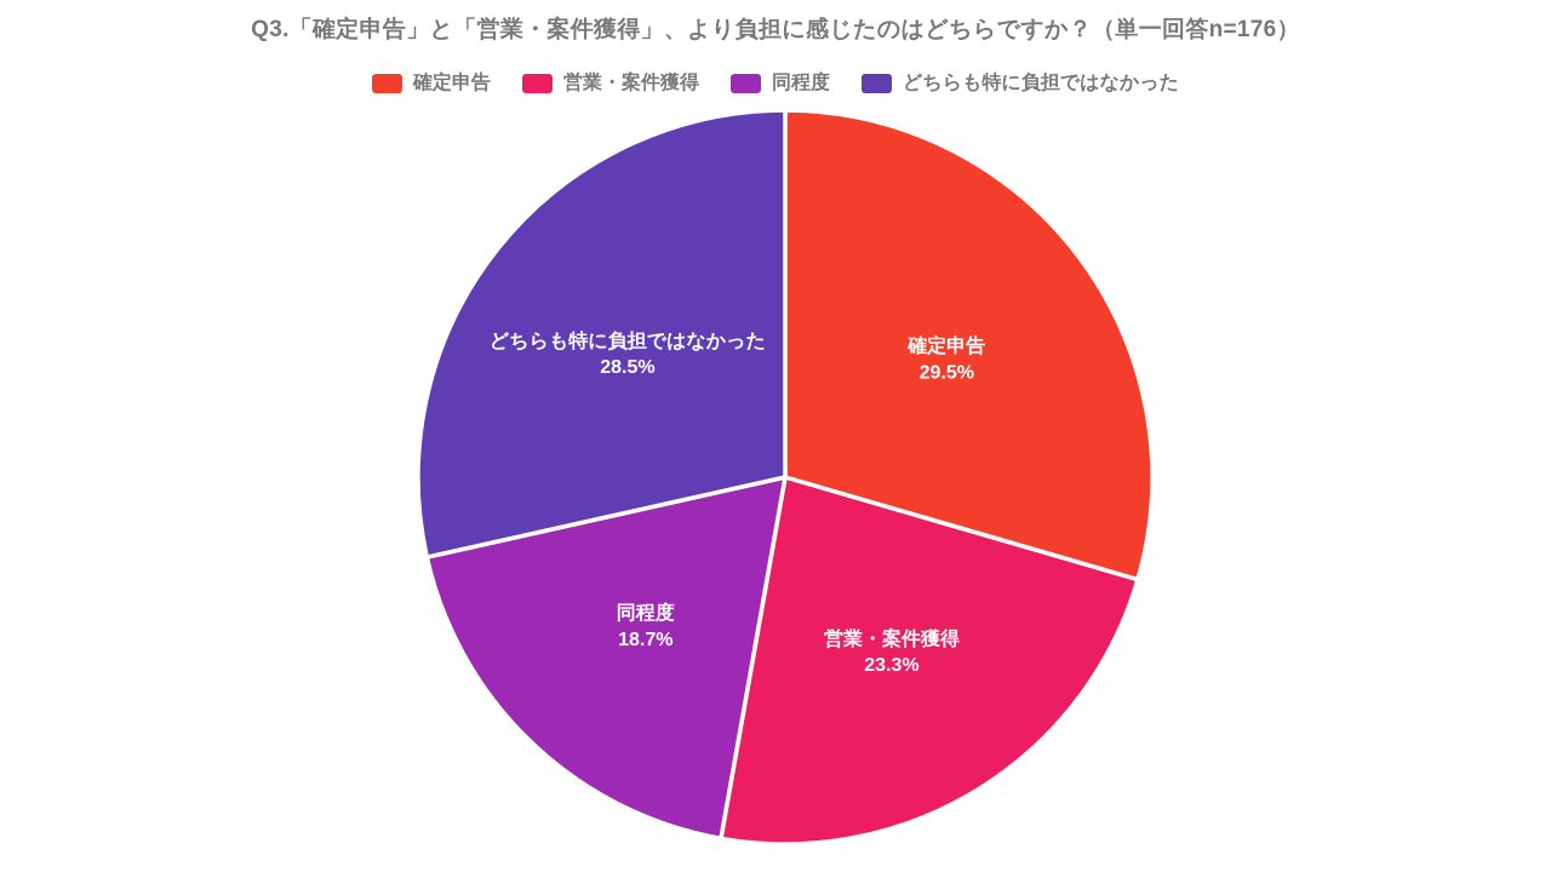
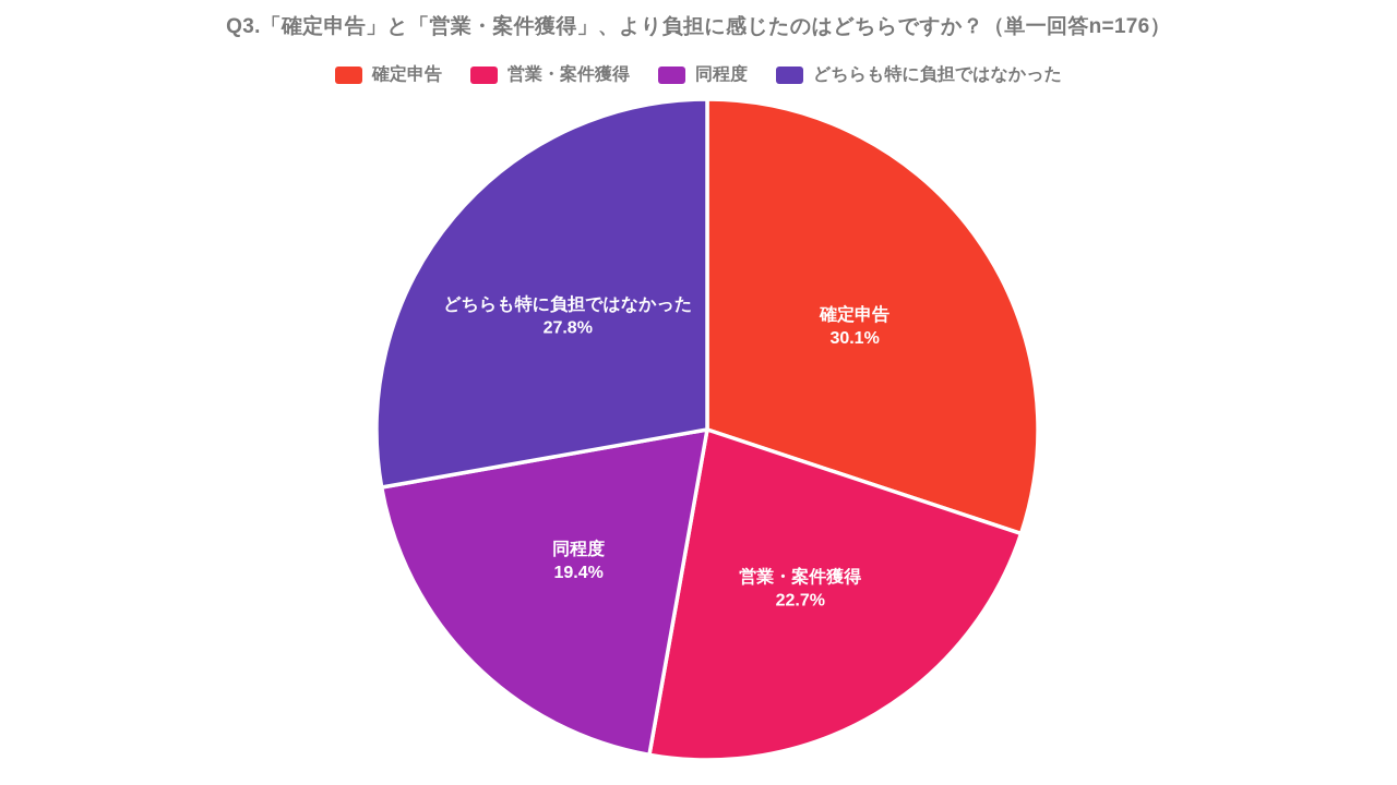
確定申告: 29.5% -> 30.1%
営業・案件獲得: 23.3% -> 22.7%
同程度: 18.7% -> 19.4%
どちらも特に負担ではなかった: 28.5% -> 27.8%
